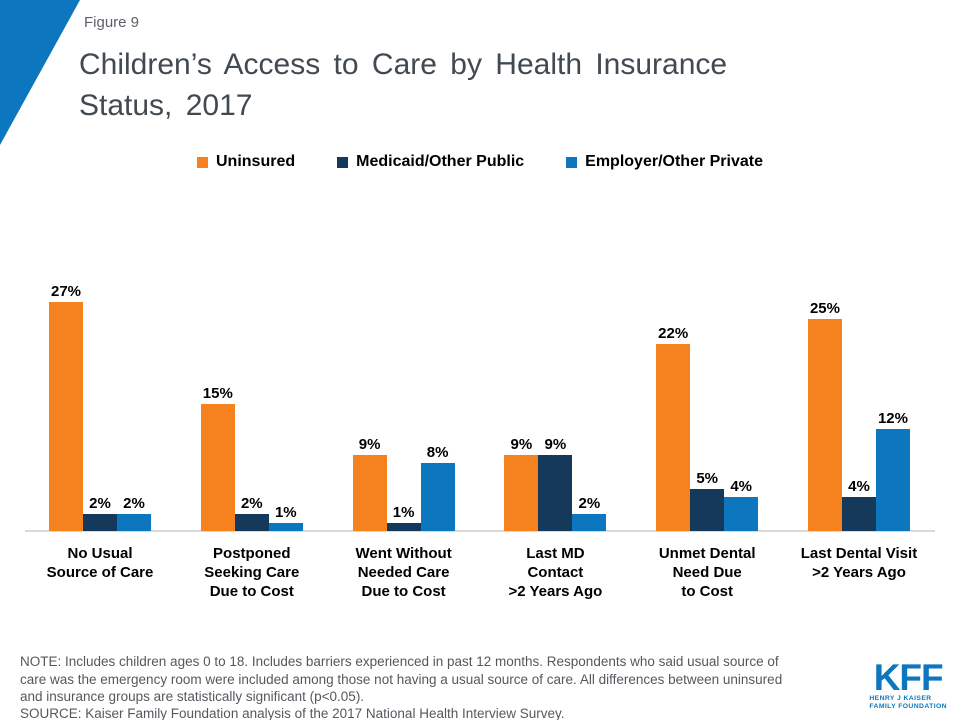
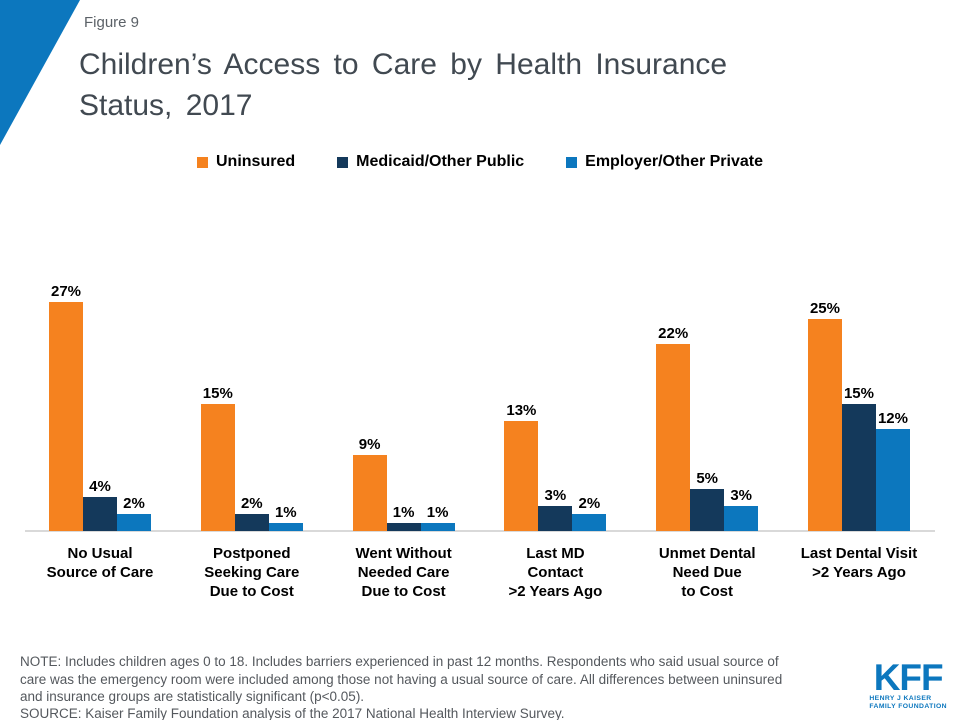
Medicaid/Other Public/No Usual Source of Care: 2% -> 4%
Employer/Other Private/Went Without Needed Care Due to Cost: 8% -> 1%
Uninsured/Last MD Contact >2 Years Ago: 9% -> 13%
Medicaid/Other Public/Last MD Contact >2 Years Ago: 9% -> 3%
Employer/Other Private/Unmet Dental Need Due to Cost: 4% -> 3%
Medicaid/Other Public/Last Dental Visit >2 Years Ago: 4% -> 15%
